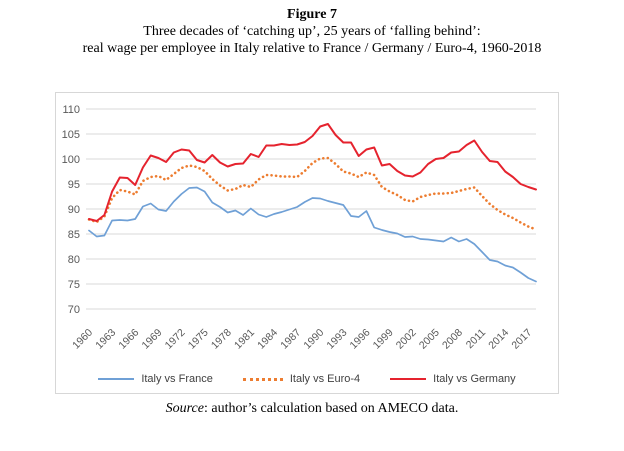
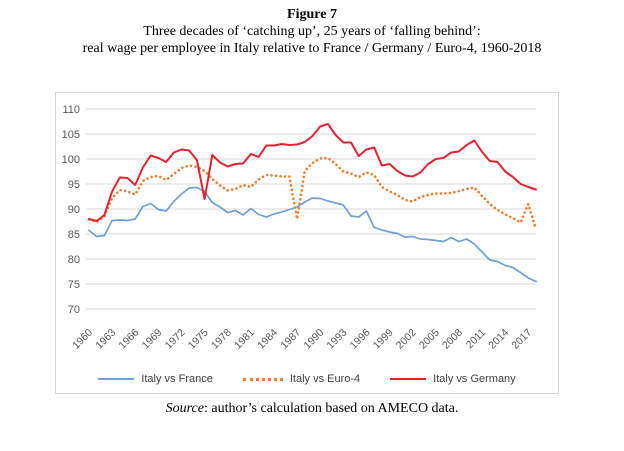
Italy vs Germany/1975: 99 -> 92
Italy vs Euro-4/1987: 96 -> 88
Italy vs Euro-4/2017: 86 -> 91
